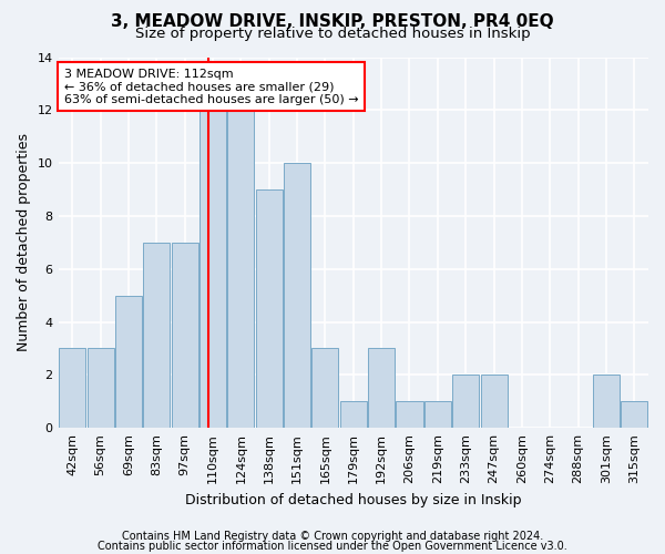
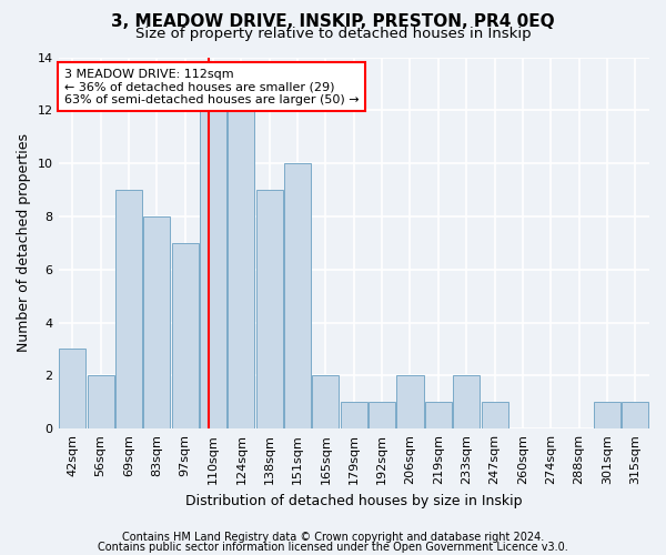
56sqm: 3 -> 2
69sqm: 5 -> 9
83sqm: 7 -> 8
165sqm: 3 -> 2
192sqm: 3 -> 1
206sqm: 1 -> 2
247sqm: 2 -> 1
301sqm: 2 -> 1
